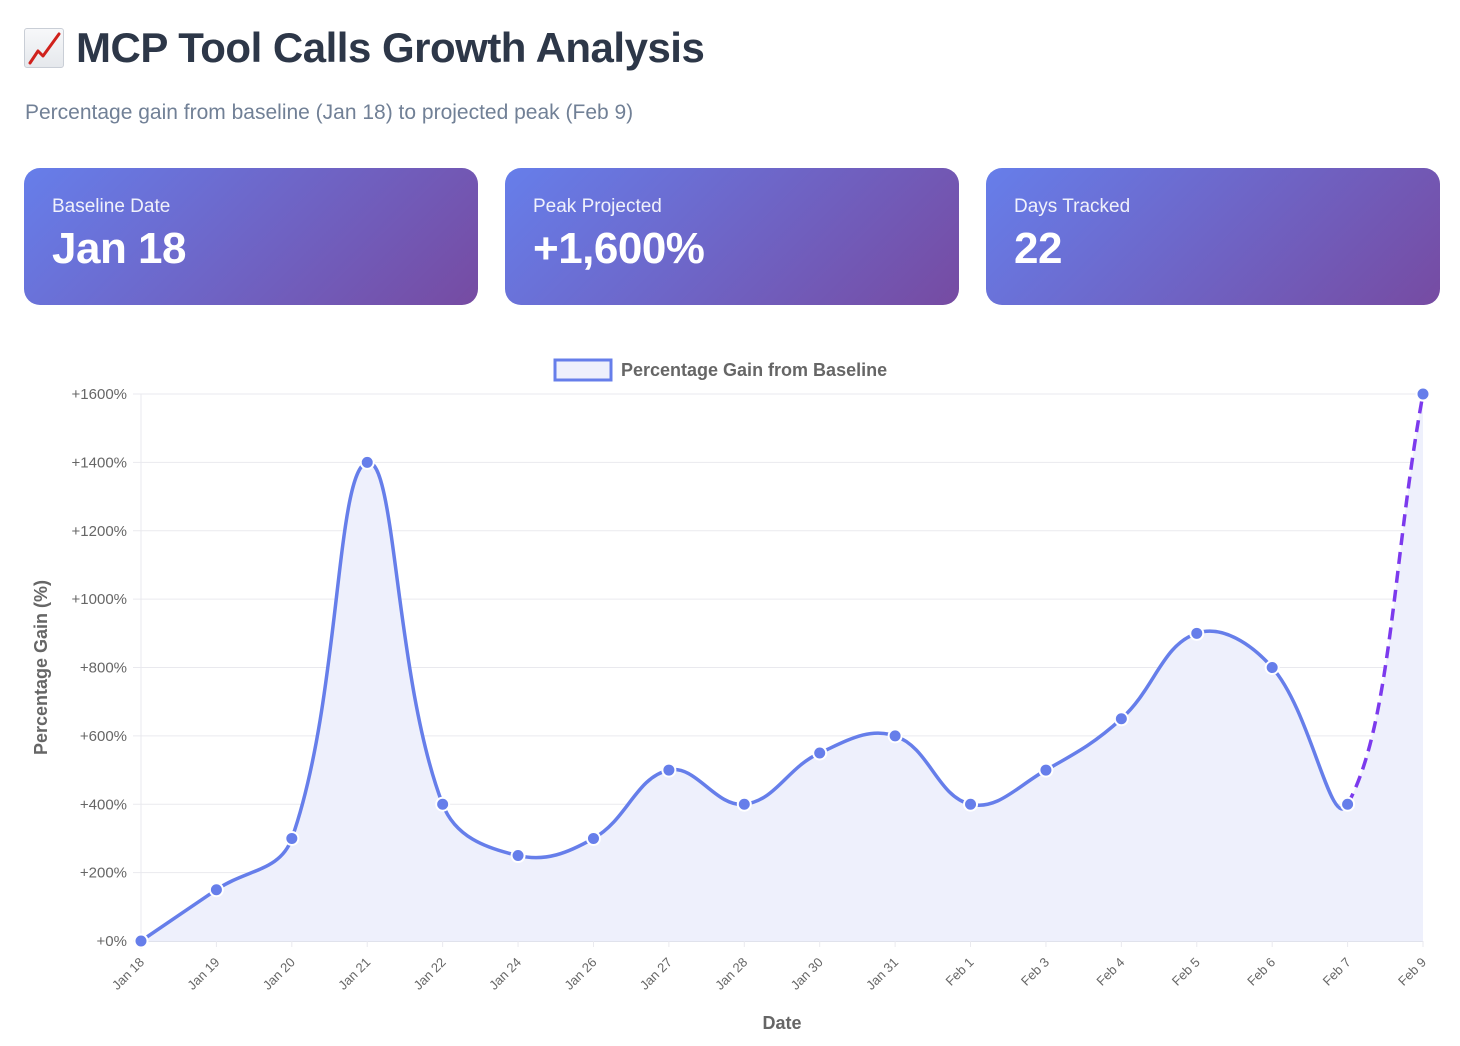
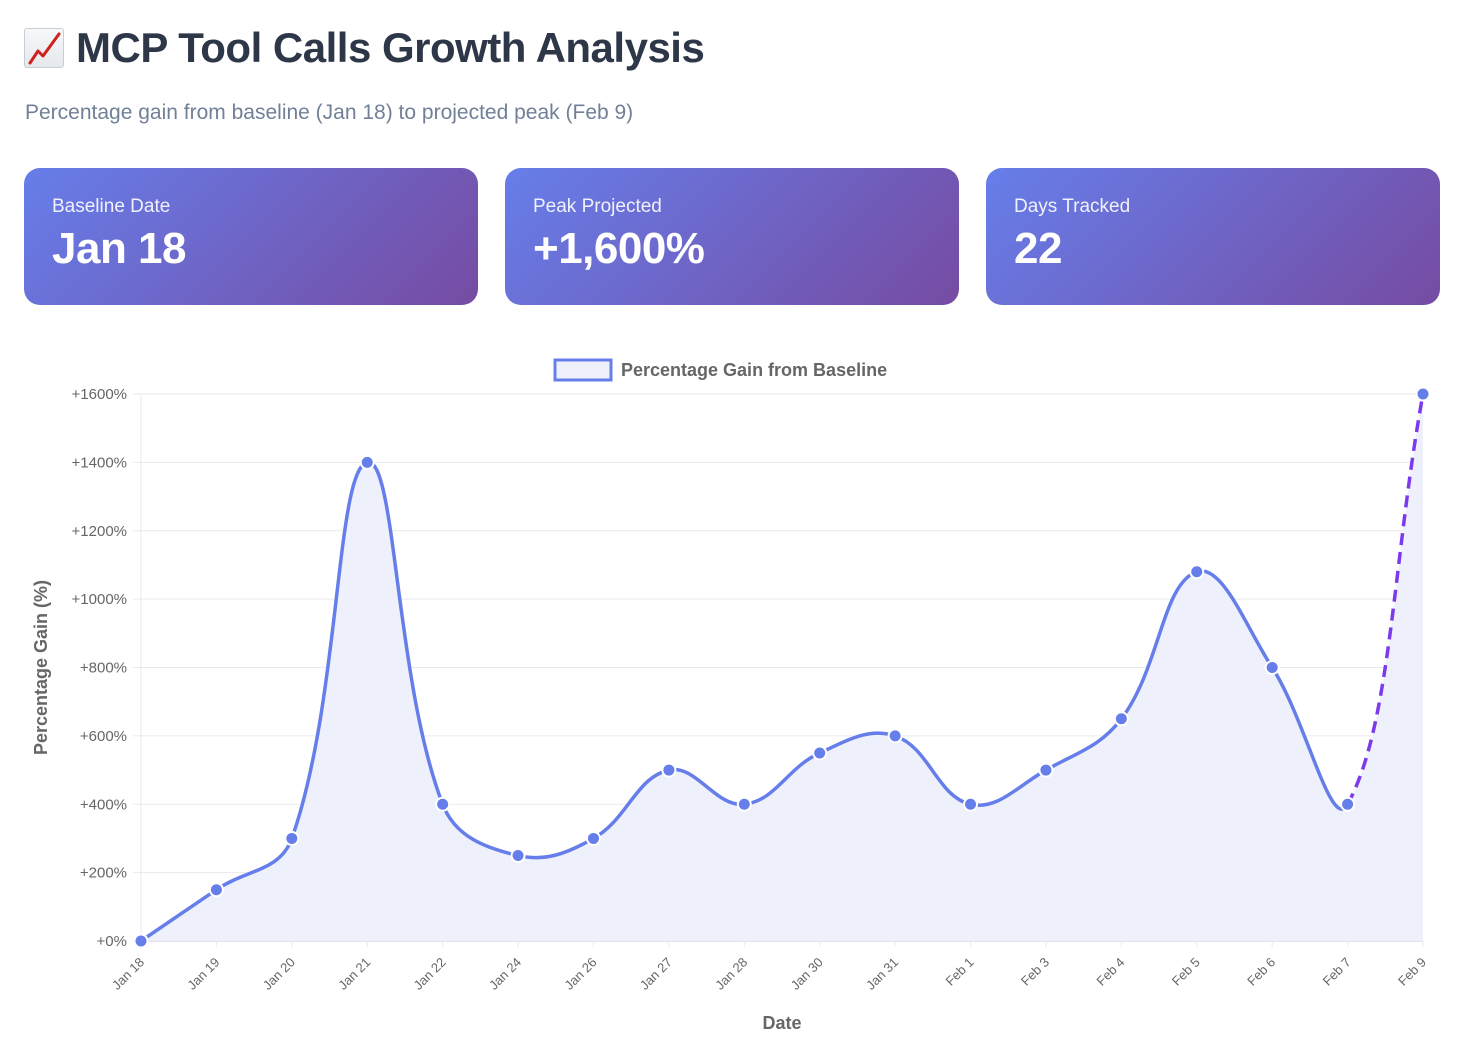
Feb 5: 900% -> 1080%
